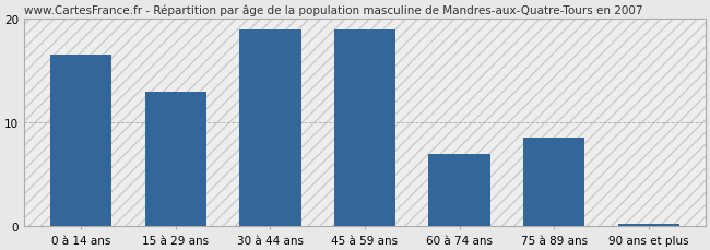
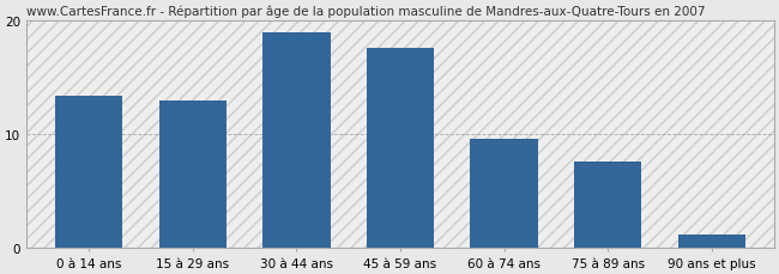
0 à 14 ans: 16.5 -> 13.4
45 à 59 ans: 19.0 -> 17.6
60 à 74 ans: 7.0 -> 9.6
75 à 89 ans: 8.5 -> 7.6
90 ans et plus: 0.2 -> 1.2
